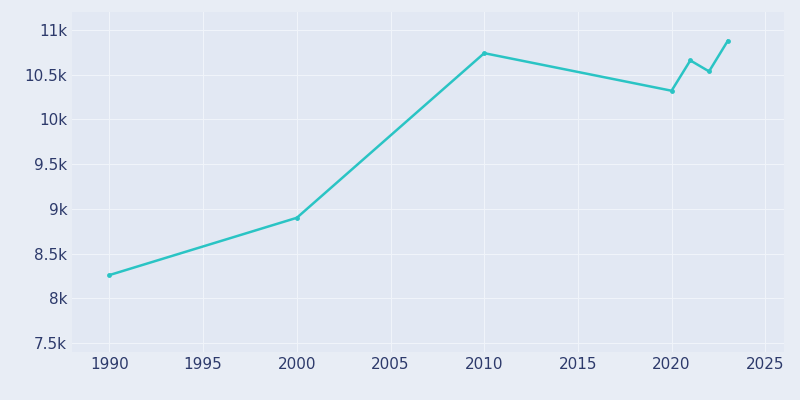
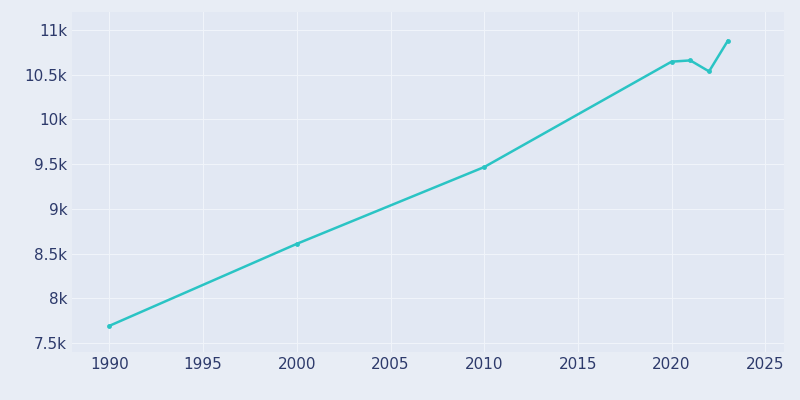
1990: 8.26k -> 7.69k
2000: 8.90k -> 8.61k
2010: 10.74k -> 9.47k
2020: 10.32k -> 10.64k
